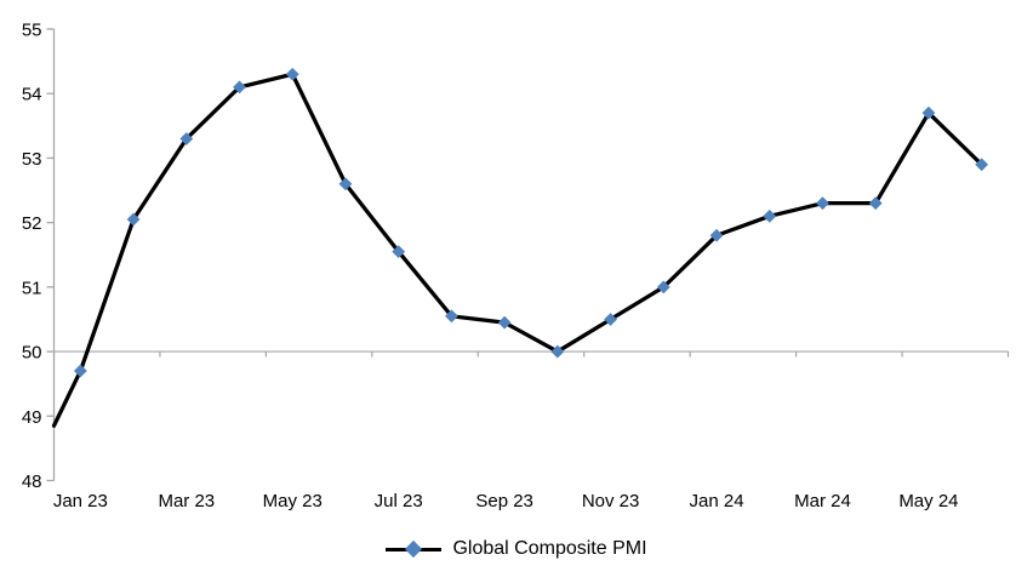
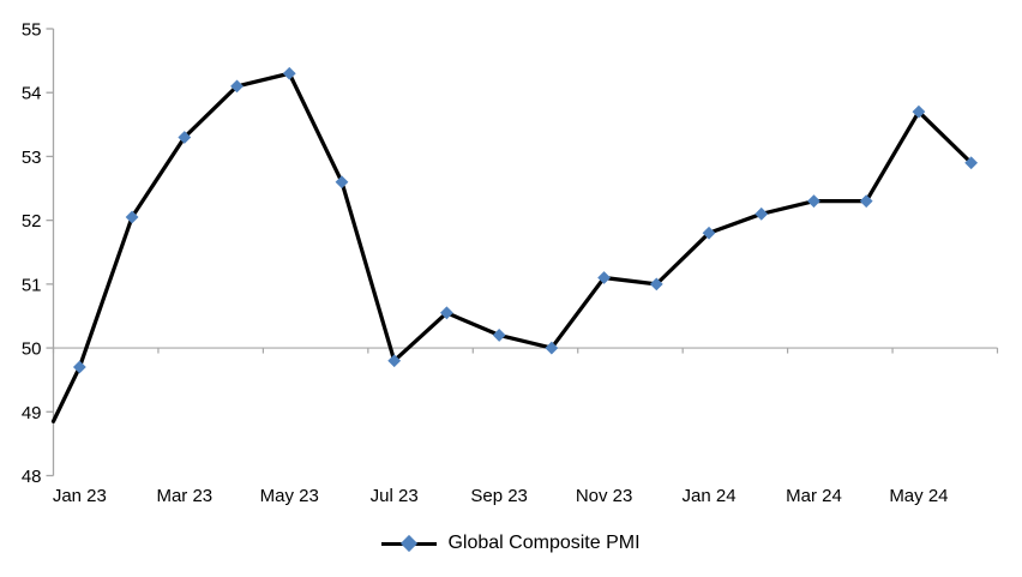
Jul 23: 51.5 -> 49.8
Sep 23: 50.5 -> 50.2
Nov 23: 50.5 -> 51.1
